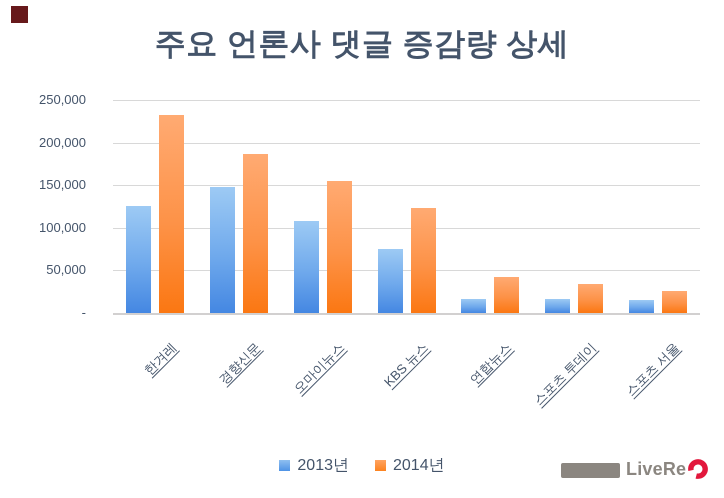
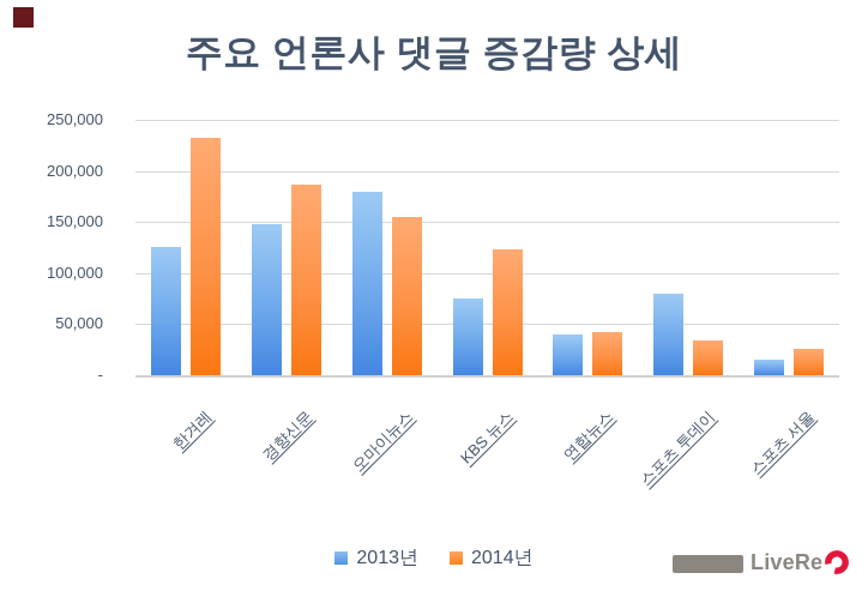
2013년/오마이뉴스: 110000 -> 180000
2013년/연합뉴스: 20000 -> 40000
2013년/스포츠 투데이: 20000 -> 80000
